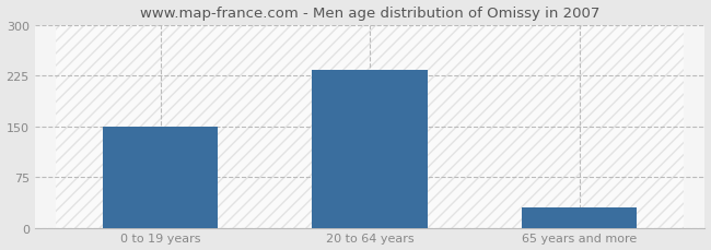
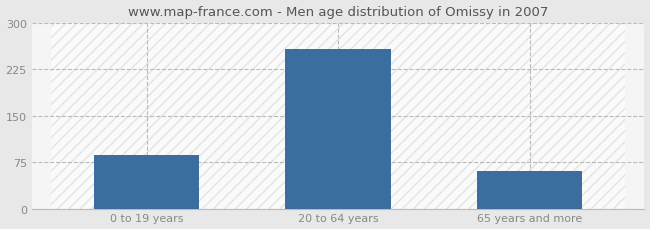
0 to 19 years: 150 -> 86
20 to 64 years: 233 -> 258
65 years and more: 30 -> 60
